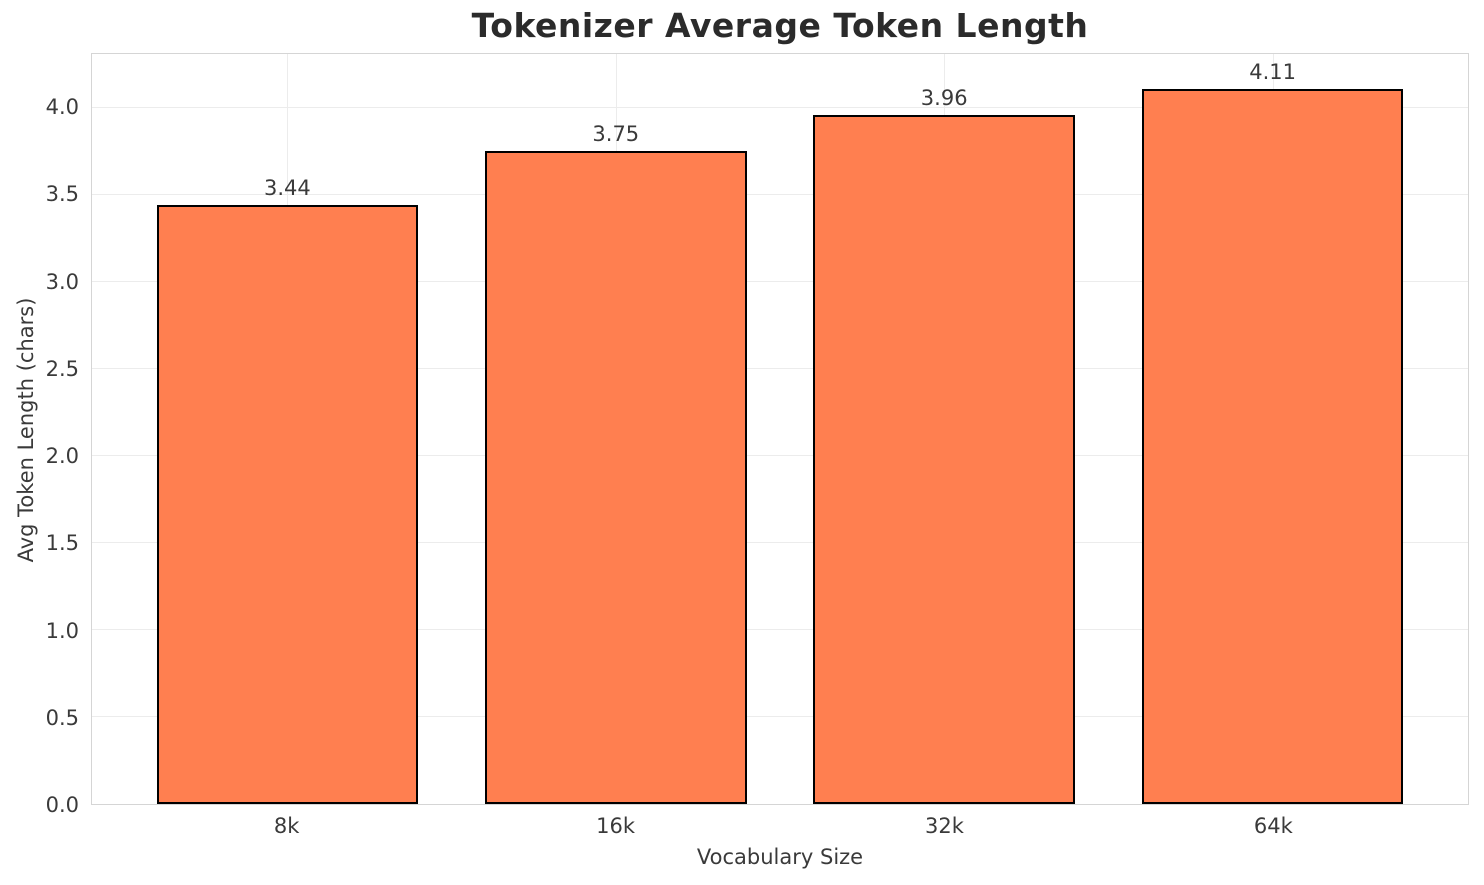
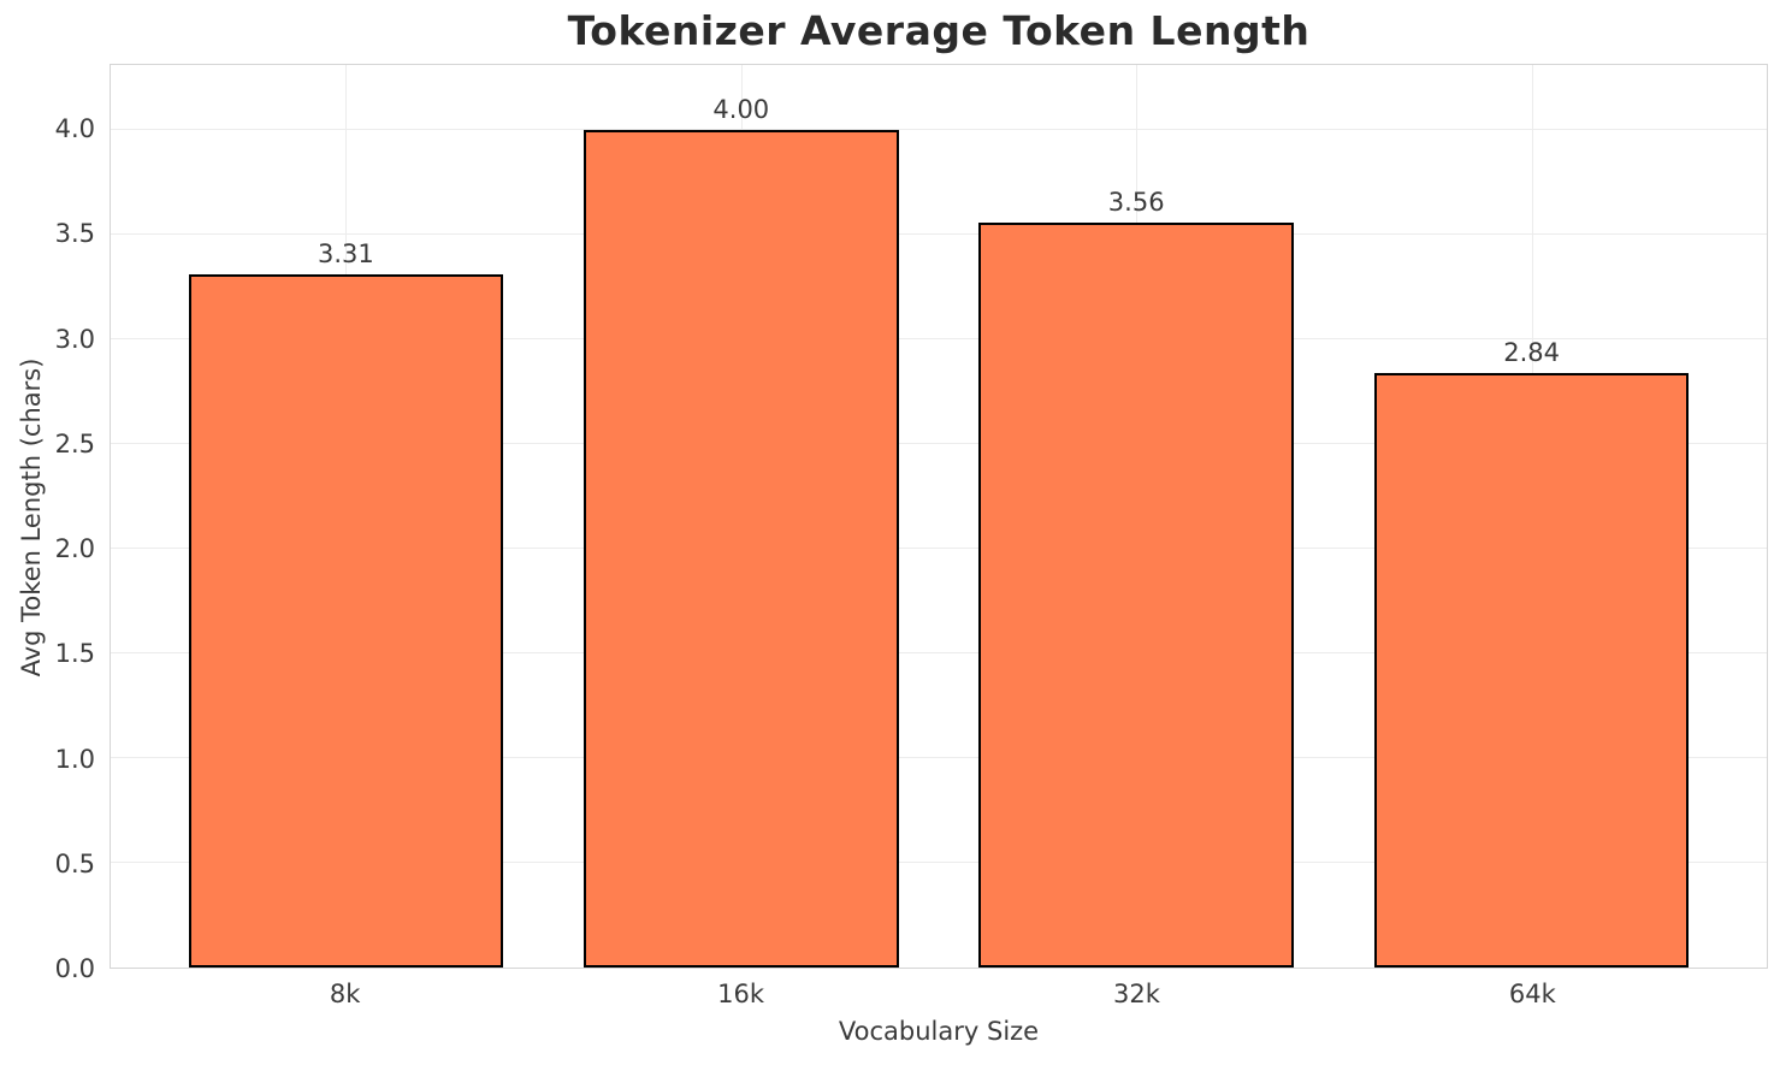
8k: 3.44 -> 3.31
16k: 3.75 -> 4.00
32k: 3.96 -> 3.56
64k: 4.11 -> 2.84
